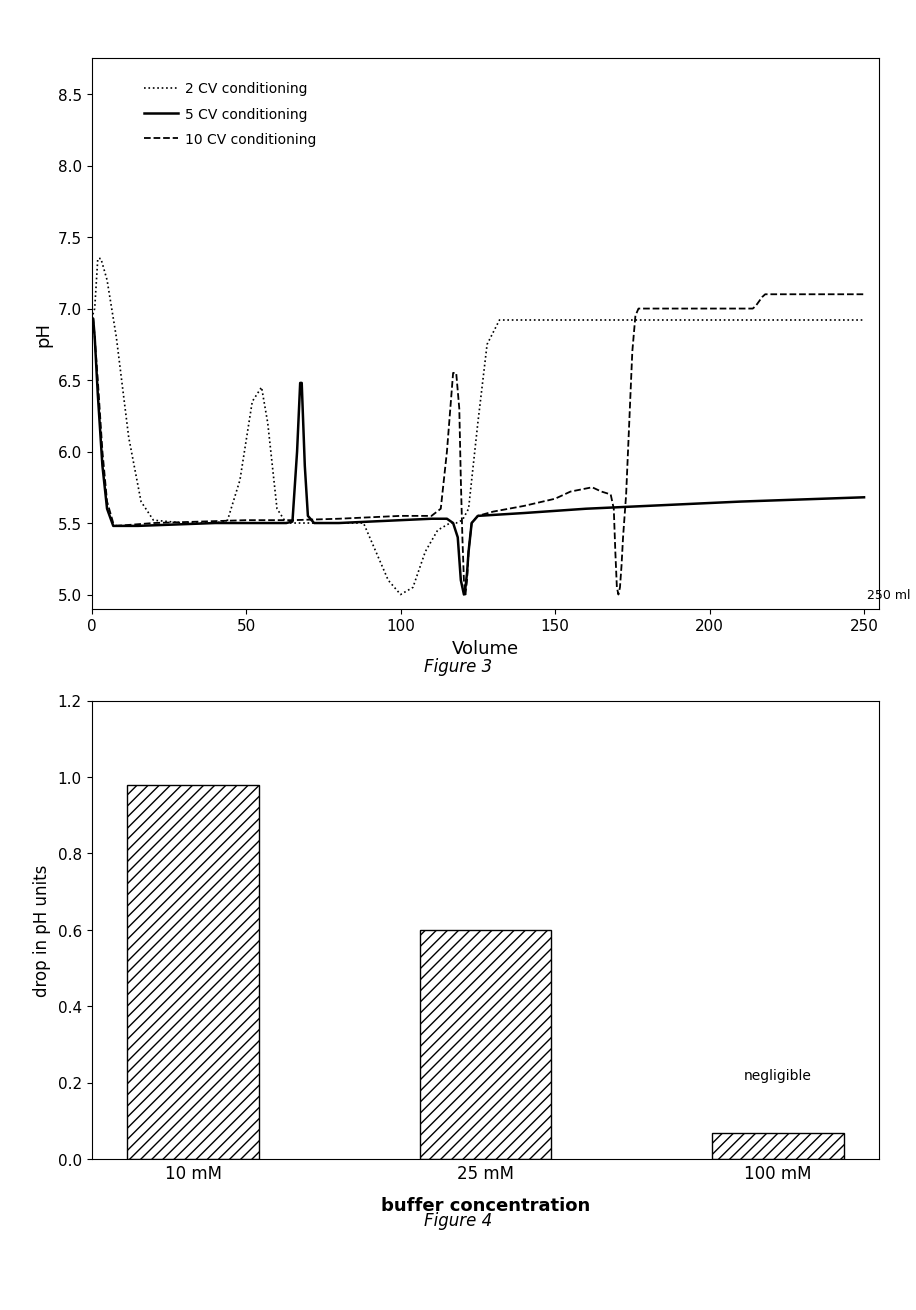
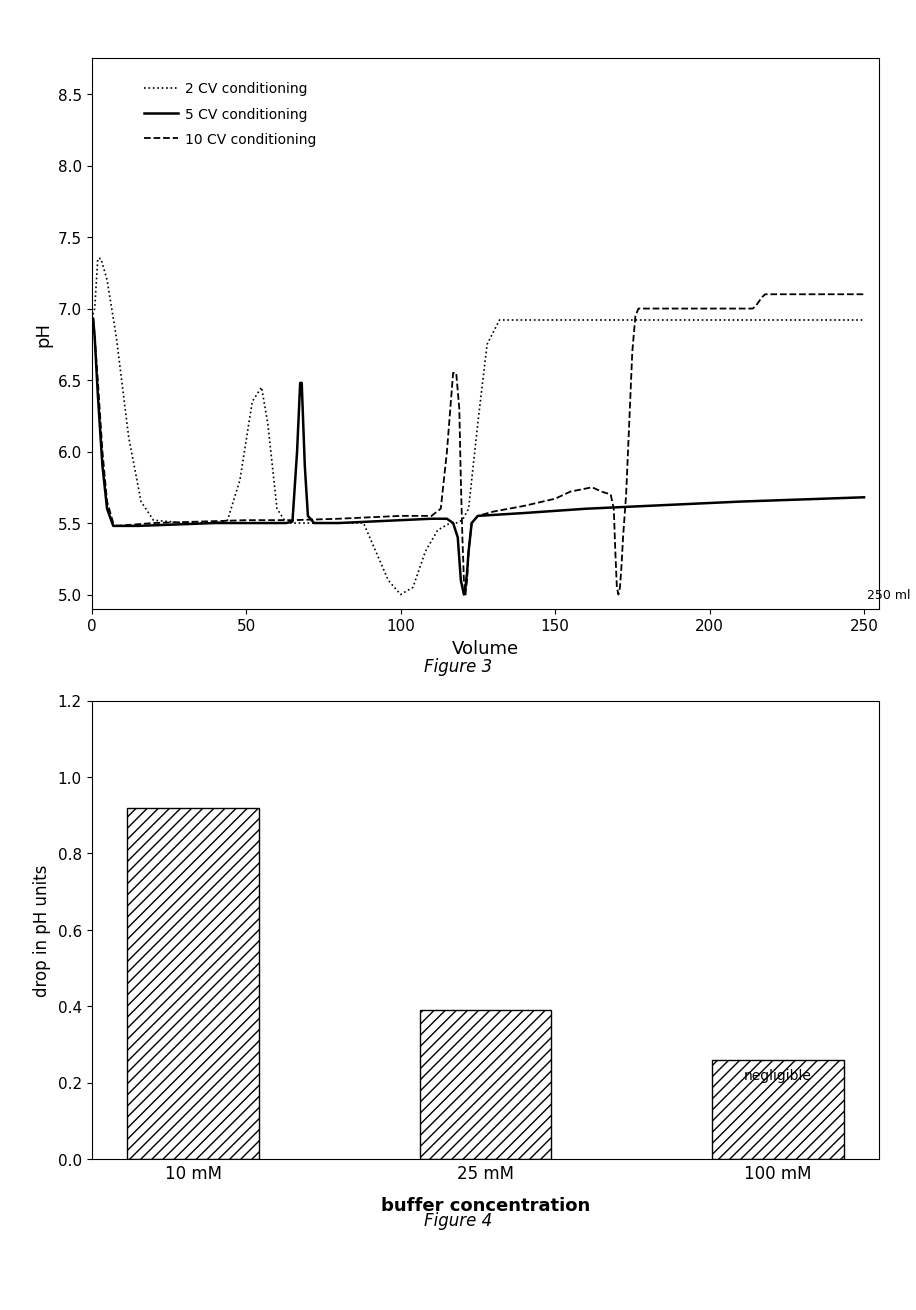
10 mM: 0.98 -> 0.92
25 mM: 0.60 -> 0.39
100 mM: 0.07 -> 0.26
